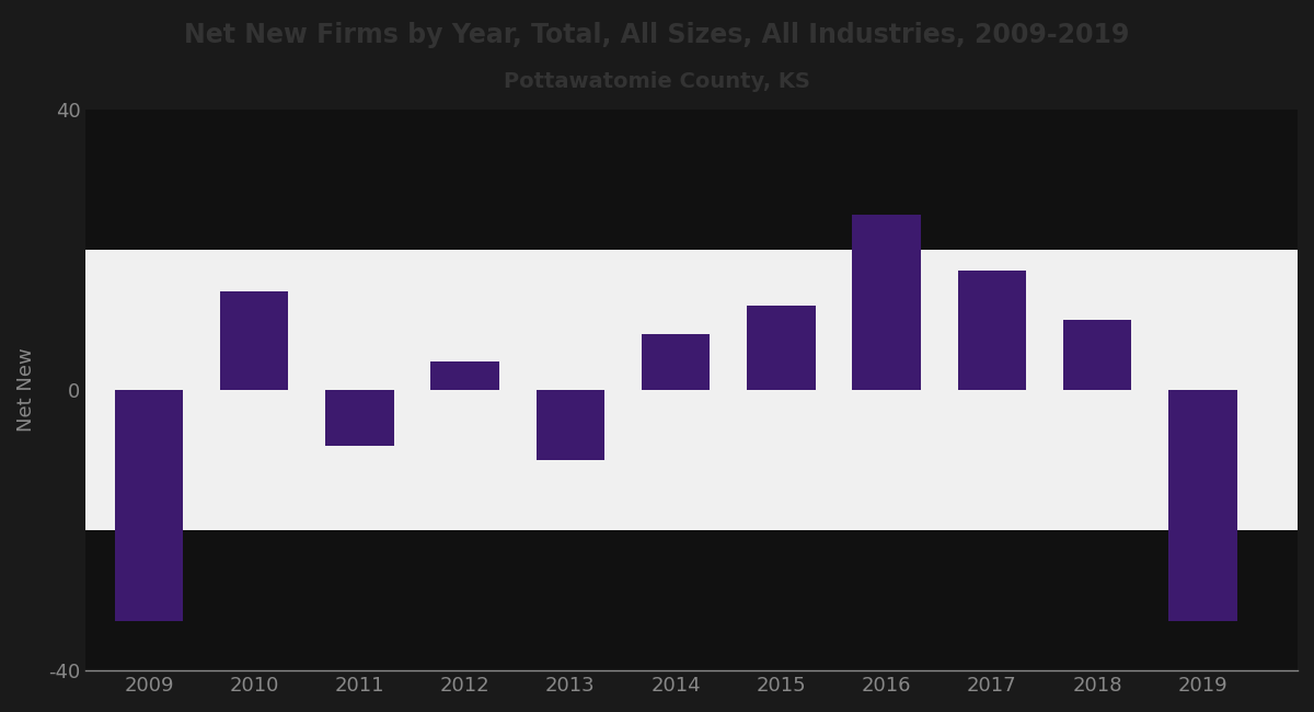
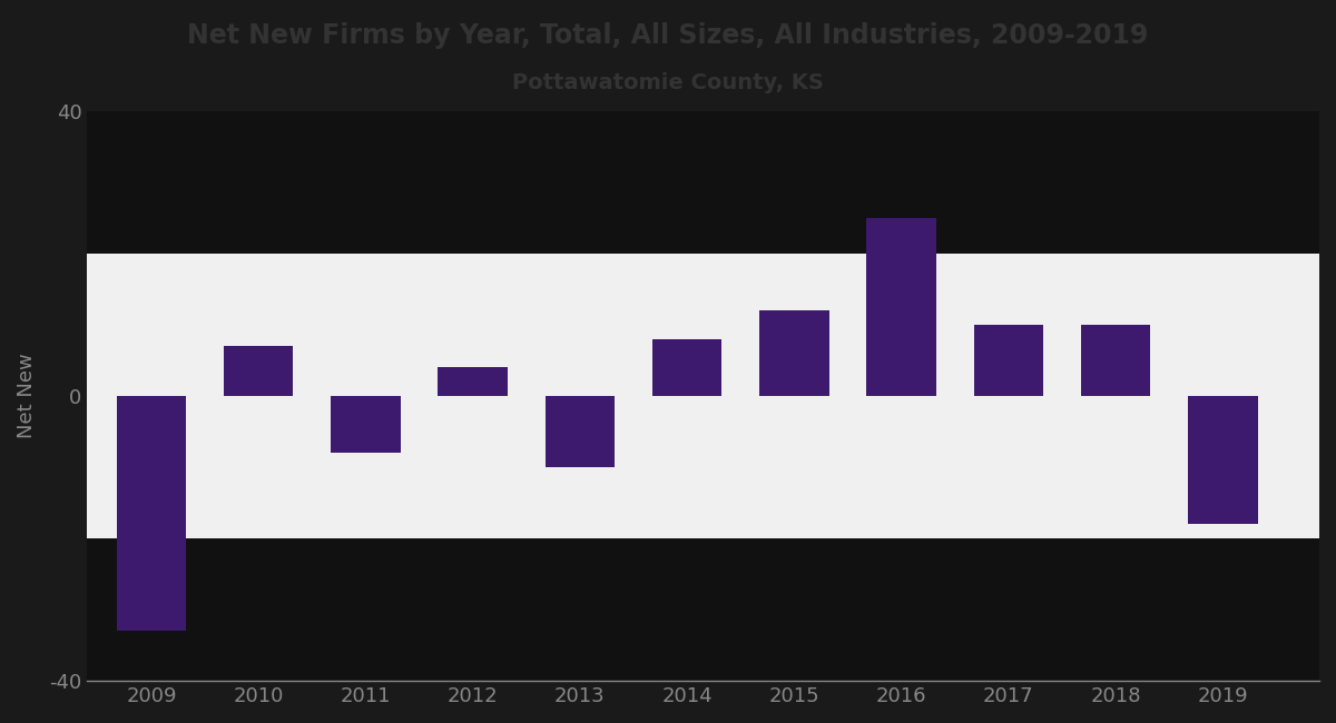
2010: 14 -> 7
2017: 17 -> 10
2019: -33 -> -18
